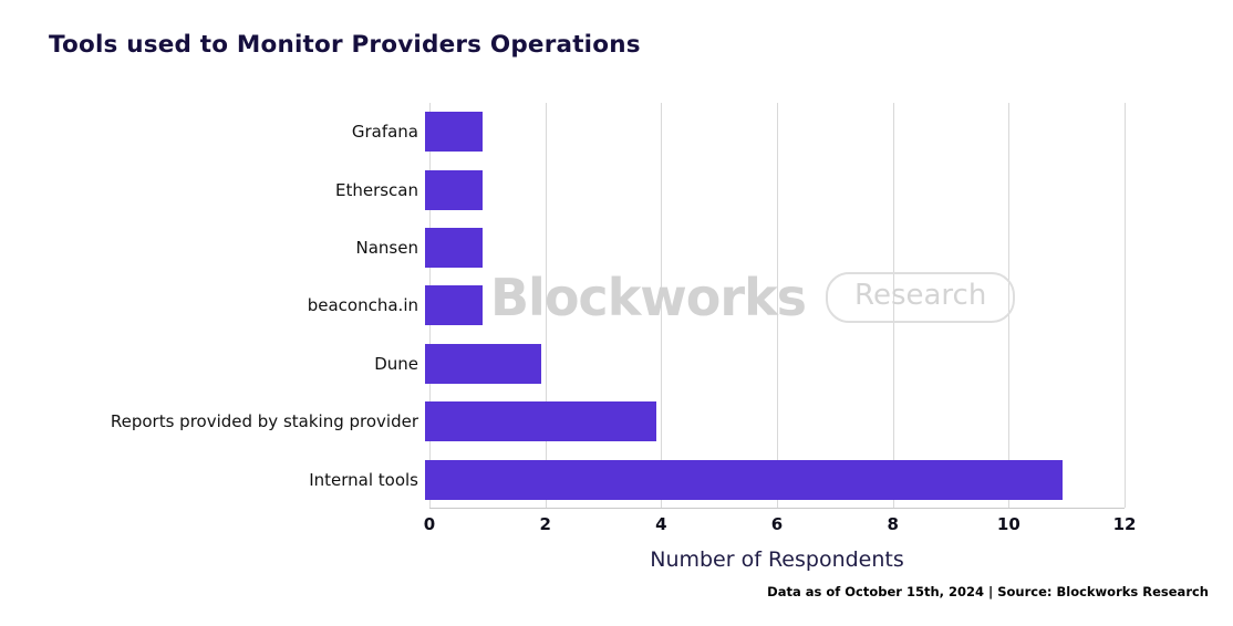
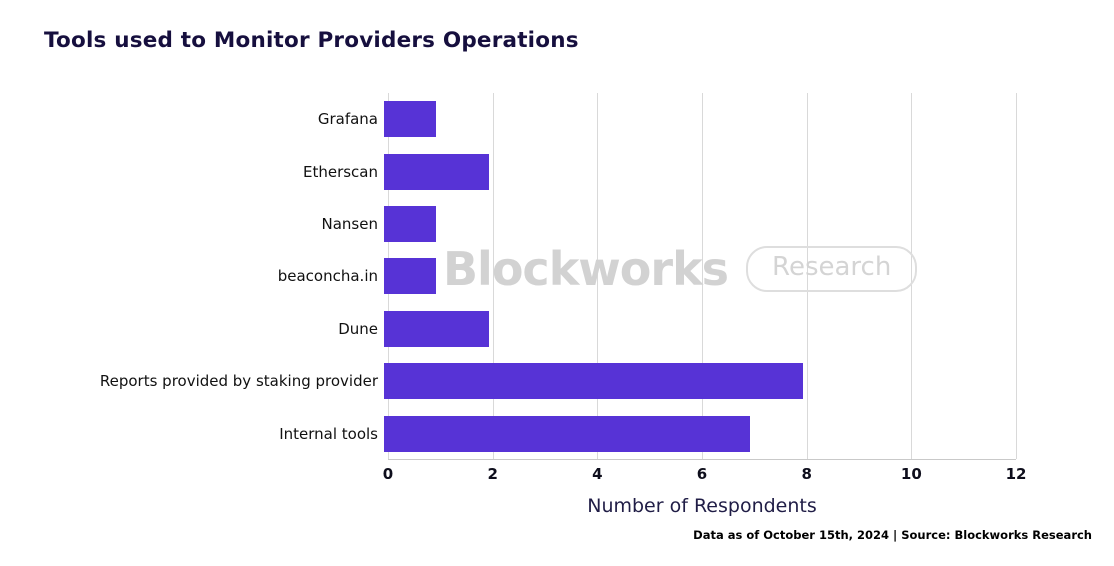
Etherscan: 1 -> 2
Reports provided by staking provider: 4 -> 8
Internal tools: 11 -> 7
